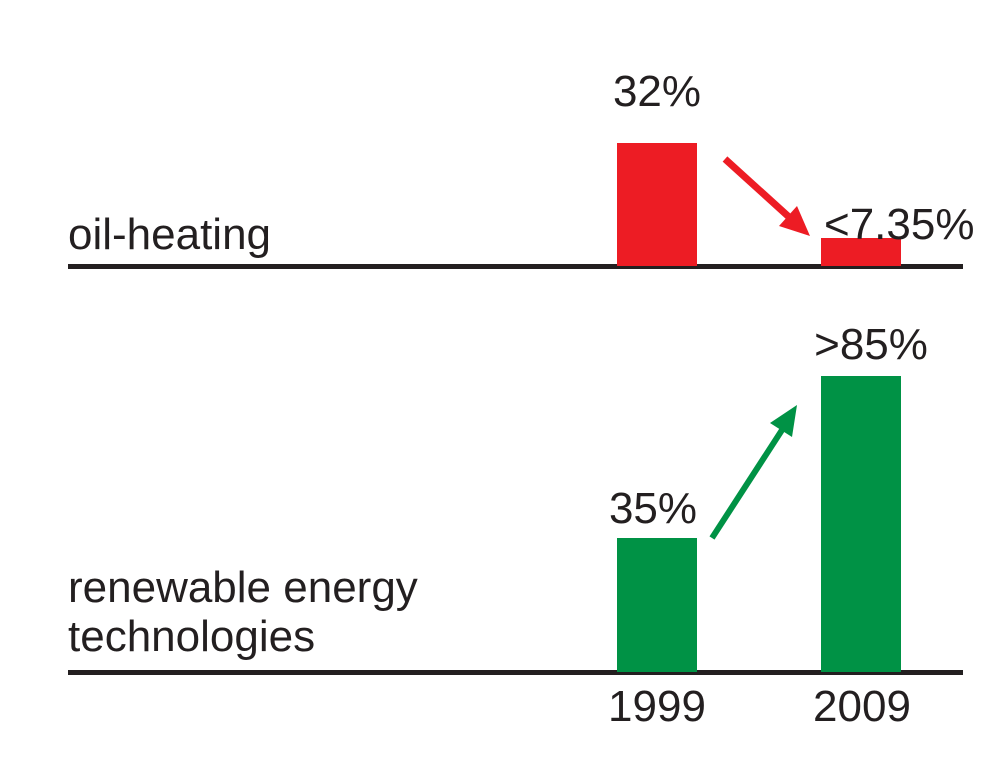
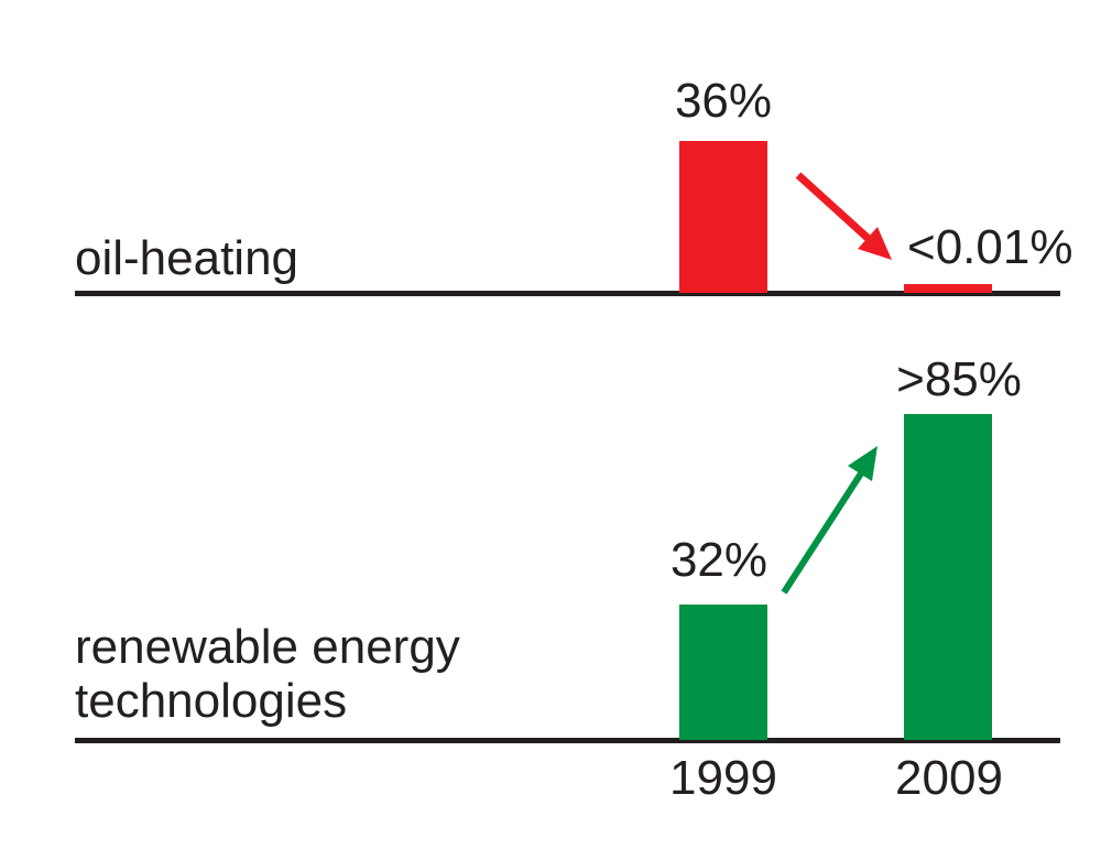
oil-heating/1999: 32% -> 36%
oil-heating/2009: 7.35 -> 0.01
renewable energy technologies/1999: 35% -> 32%
